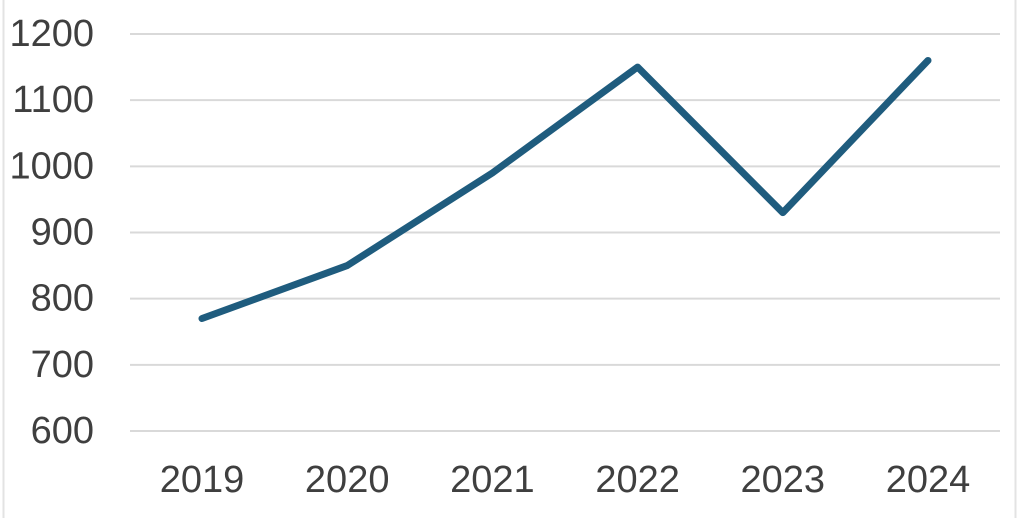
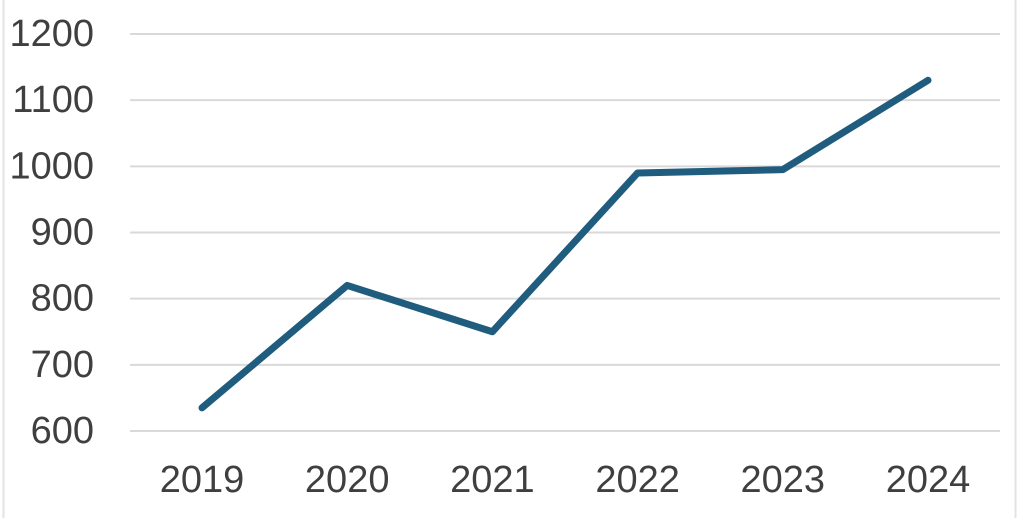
2019: 770 -> 640
2020: 850 -> 820
2021: 990 -> 750
2022: 1150 -> 990
2023: 930 -> 1000
2024: 1160 -> 1130
